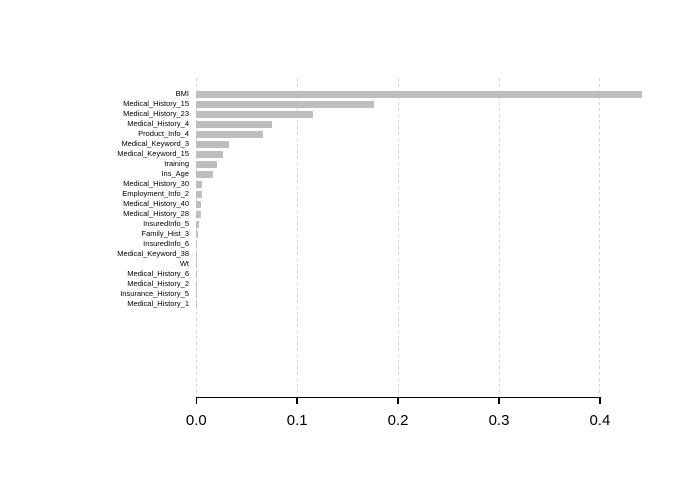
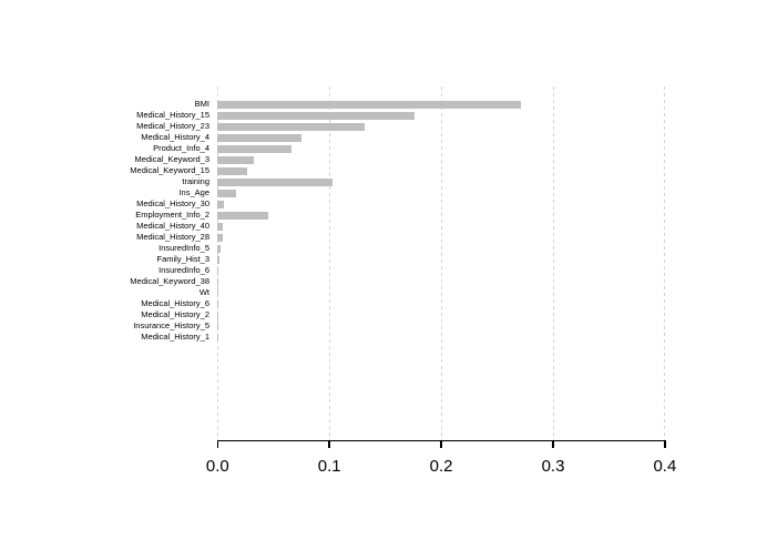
BMI: 0.442 -> 0.271
Medical_History_23: 0.116 -> 0.132
training: 0.020 -> 0.103
Employment_Info_2: 0.005 -> 0.045
